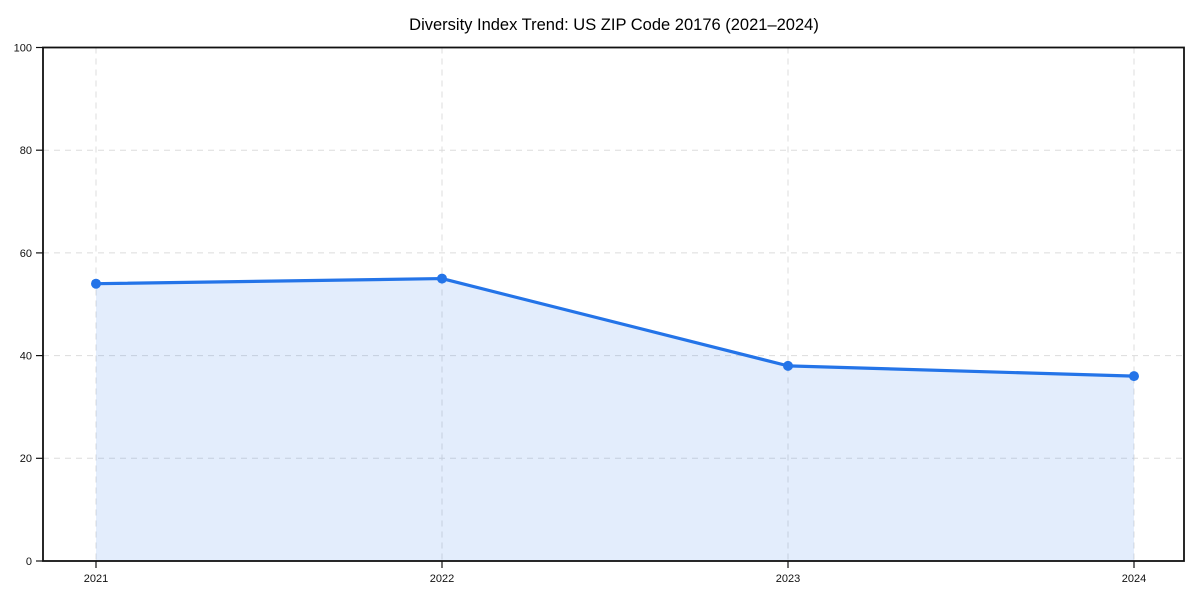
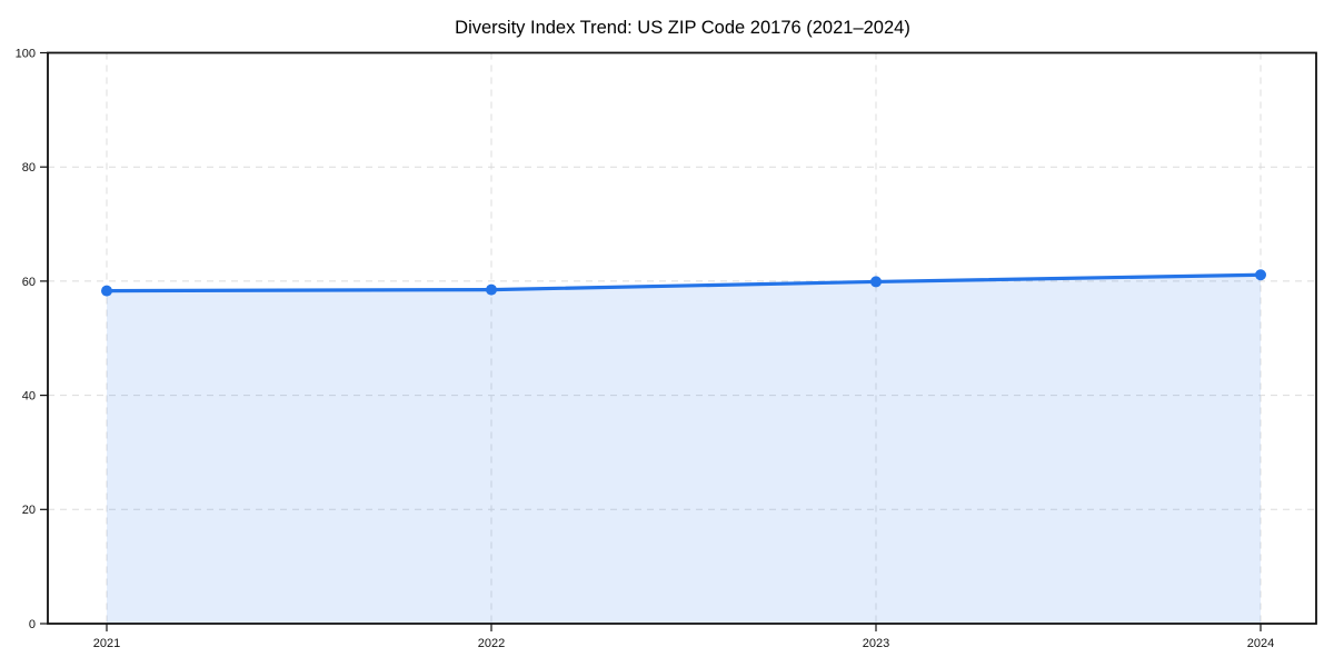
2021: 54 -> 58
2022: 55 -> 58
2023: 38 -> 60
2024: 36 -> 61
